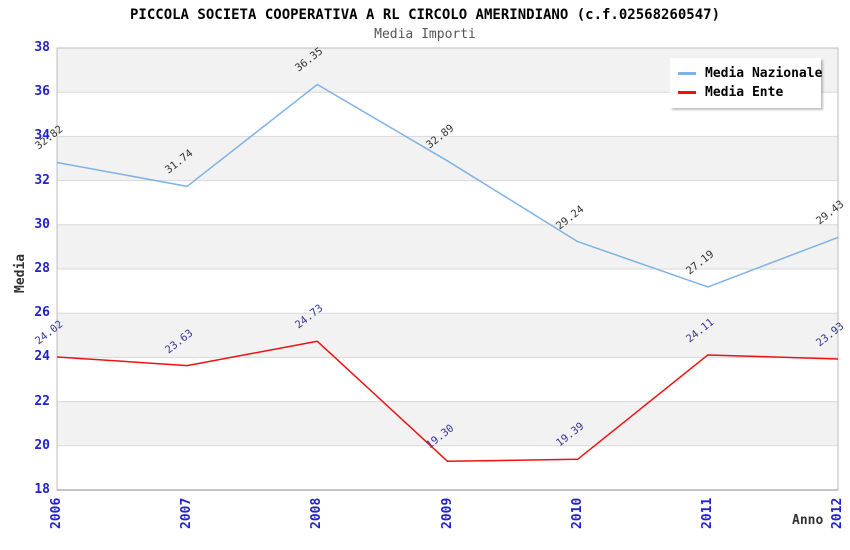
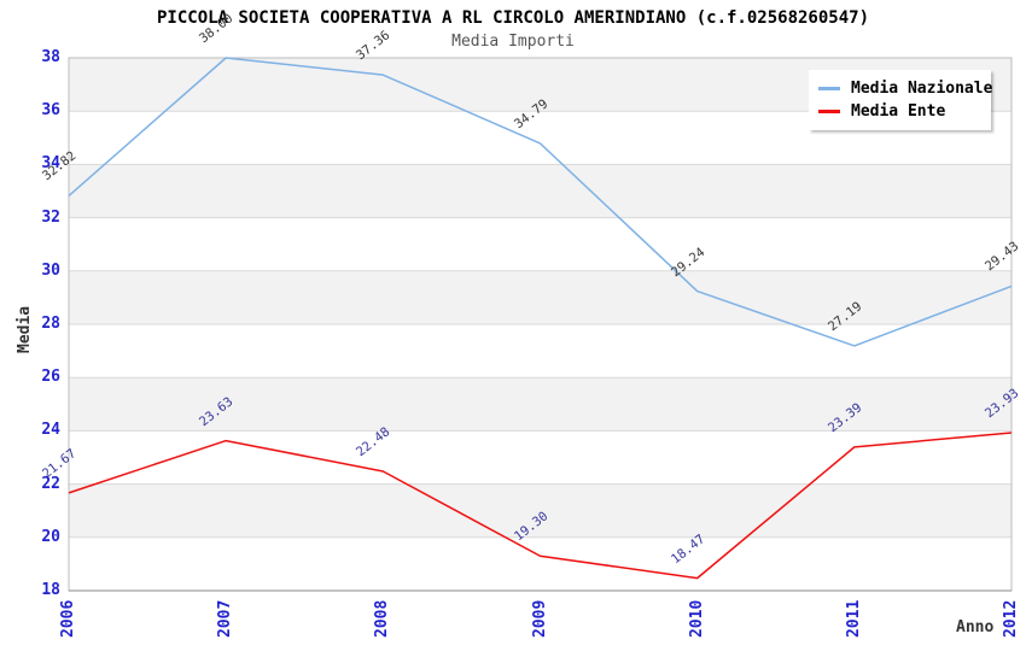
Media Ente/2006: 24.02 -> 21.67
Media Nazionale/2007: 31.74 -> 38.00
Media Nazionale/2008: 36.35 -> 37.36
Media Ente/2008: 24.73 -> 22.48
Media Nazionale/2009: 32.89 -> 34.79
Media Ente/2010: 19.39 -> 18.47
Media Ente/2011: 24.11 -> 23.39
